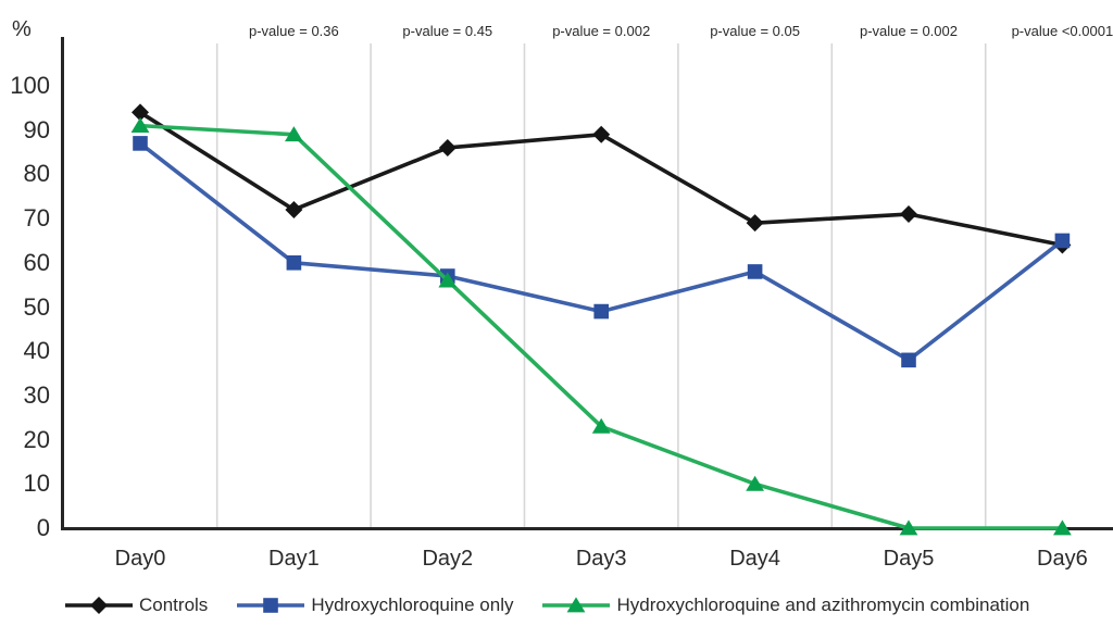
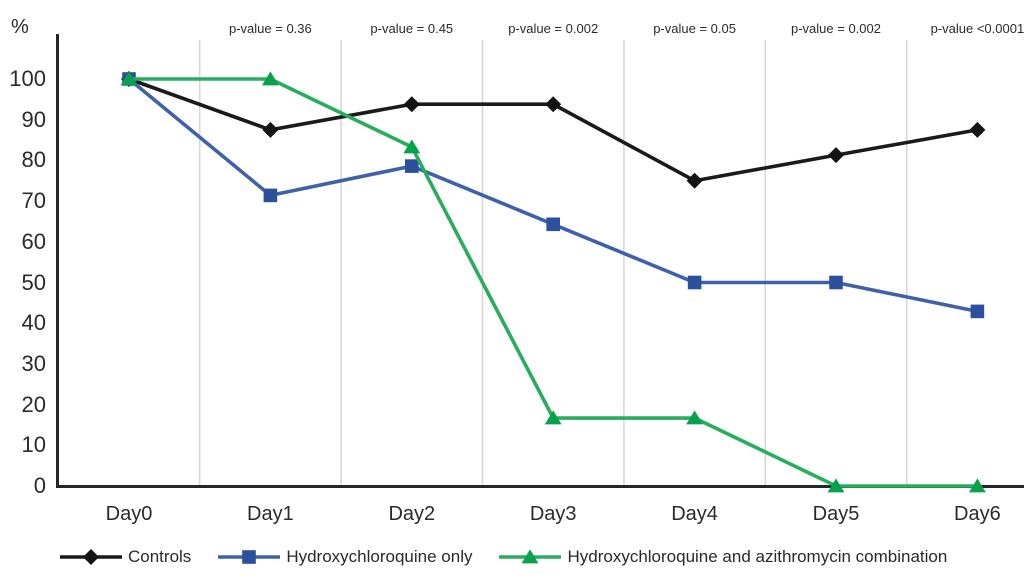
Controls/Day0: 94 -> 100
Hydroxychloroquine only/Day0: 87 -> 100
Hydroxychloroquine and azithromycin combination/Day0: 91 -> 100
Controls/Day1: 72 -> 88
Hydroxychloroquine only/Day1: 60 -> 71
Hydroxychloroquine and azithromycin combination/Day1: 89 -> 100
Controls/Day2: 86 -> 94
Hydroxychloroquine only/Day2: 57 -> 79
Hydroxychloroquine and azithromycin combination/Day2: 56 -> 83
Controls/Day3: 89 -> 94
Hydroxychloroquine only/Day3: 49 -> 64
Hydroxychloroquine and azithromycin combination/Day3: 23 -> 17
Controls/Day4: 69 -> 75
Hydroxychloroquine only/Day4: 58 -> 50
Hydroxychloroquine and azithromycin combination/Day4: 10 -> 17
Controls/Day5: 71 -> 81
Hydroxychloroquine only/Day5: 38 -> 50
Controls/Day6: 64 -> 88
Hydroxychloroquine only/Day6: 65 -> 43
